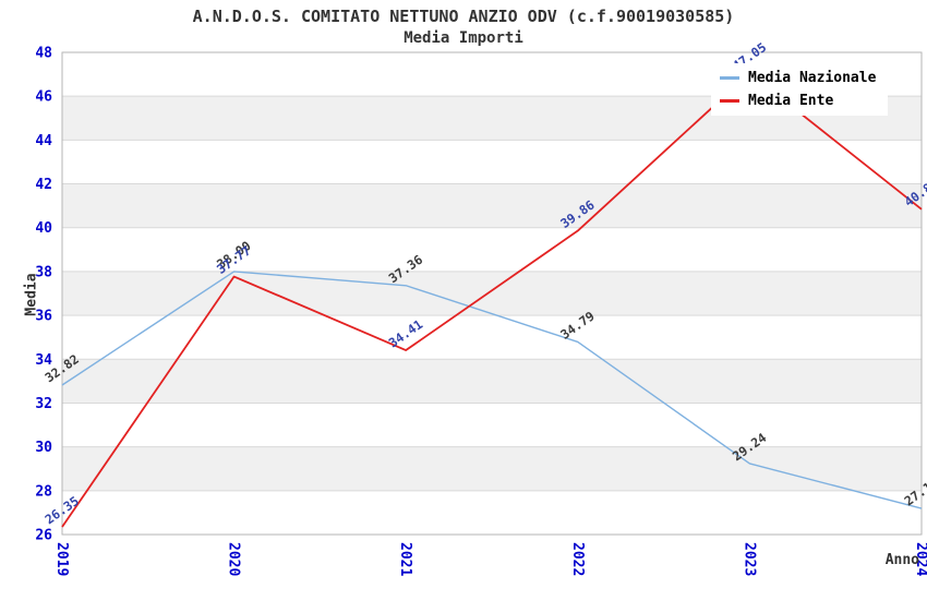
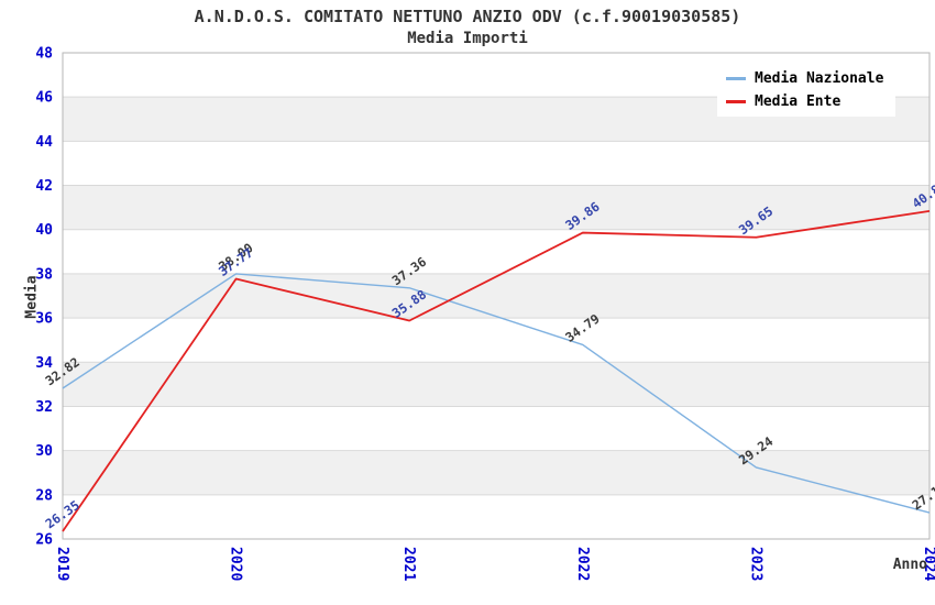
Media Ente/2021: 34.41 -> 35.88
Media Ente/2023: 47.05 -> 39.65
